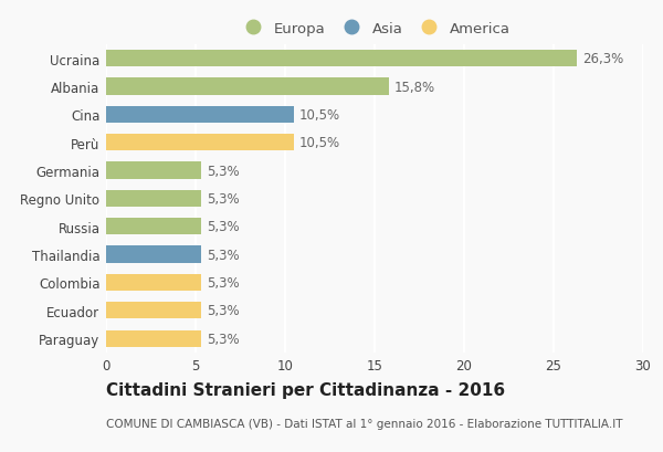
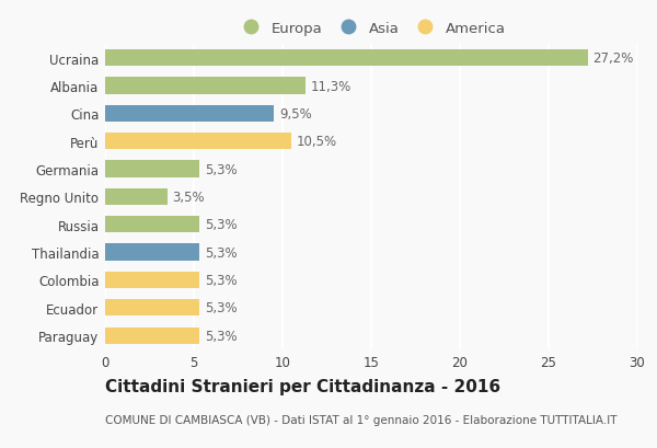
Ucraina: 26,3% -> 27,2%
Albania: 15,8% -> 11,3%
Cina: 10,5% -> 9,5%
Regno Unito: 5,3% -> 3,5%
